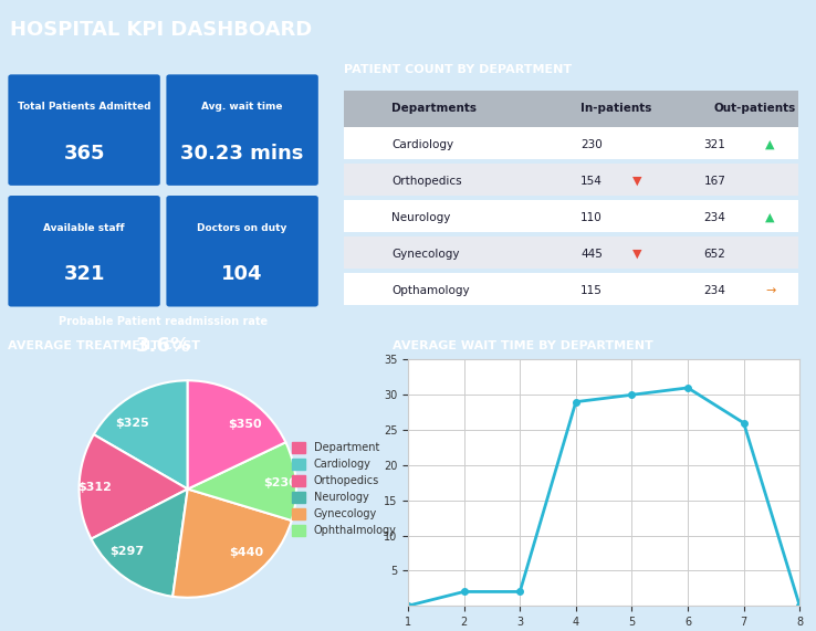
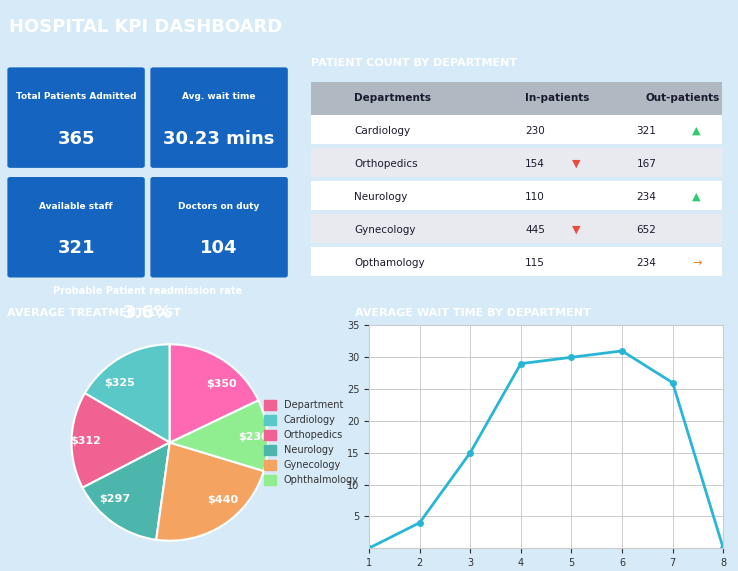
2: 2 -> 4
3: 2 -> 15
